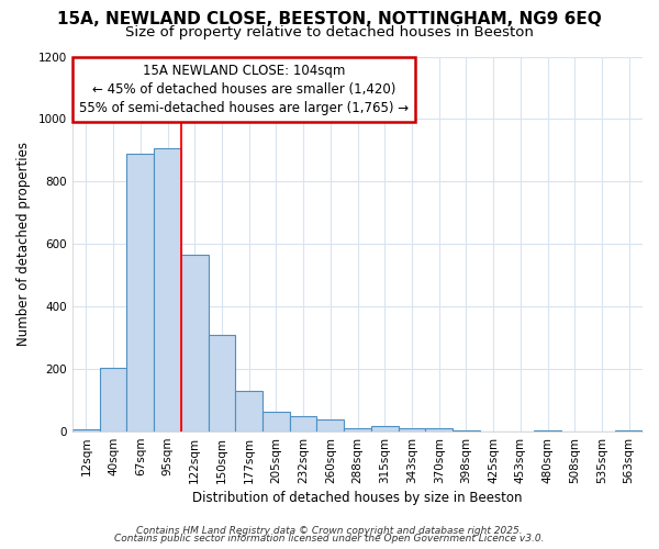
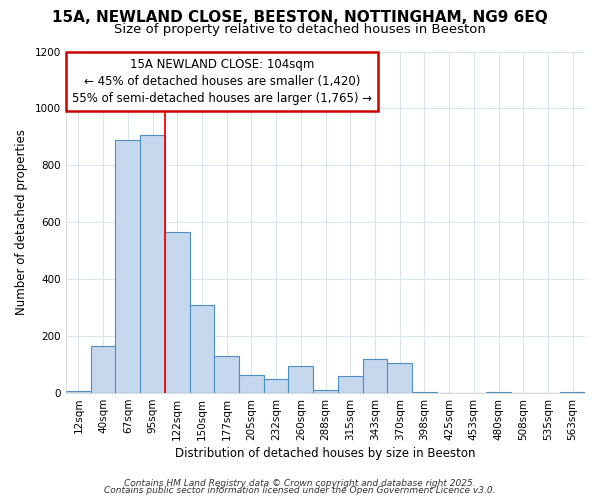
40sqm: 203 -> 165
260sqm: 40 -> 95
315sqm: 18 -> 60
343sqm: 12 -> 120
370sqm: 12 -> 105
